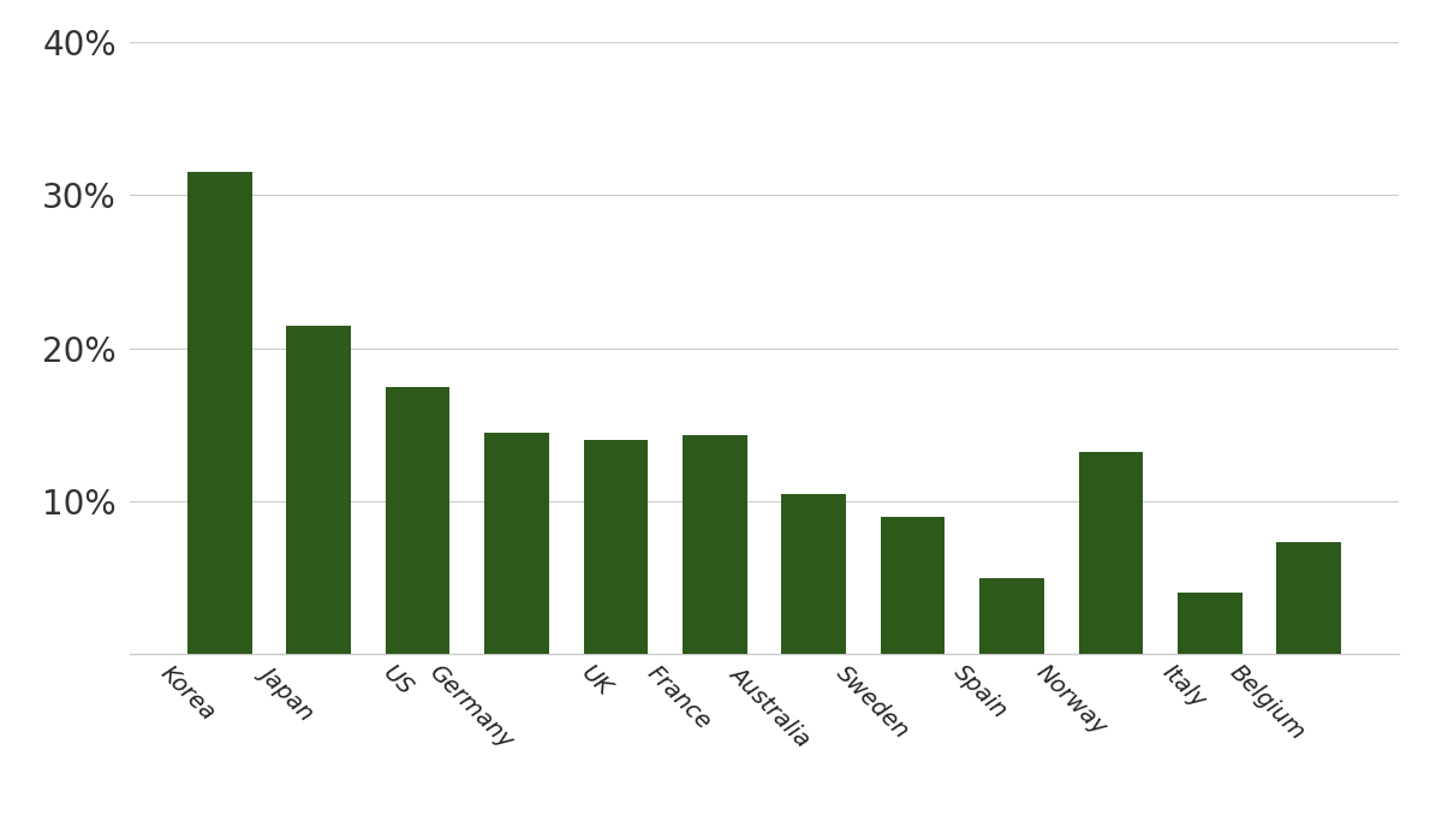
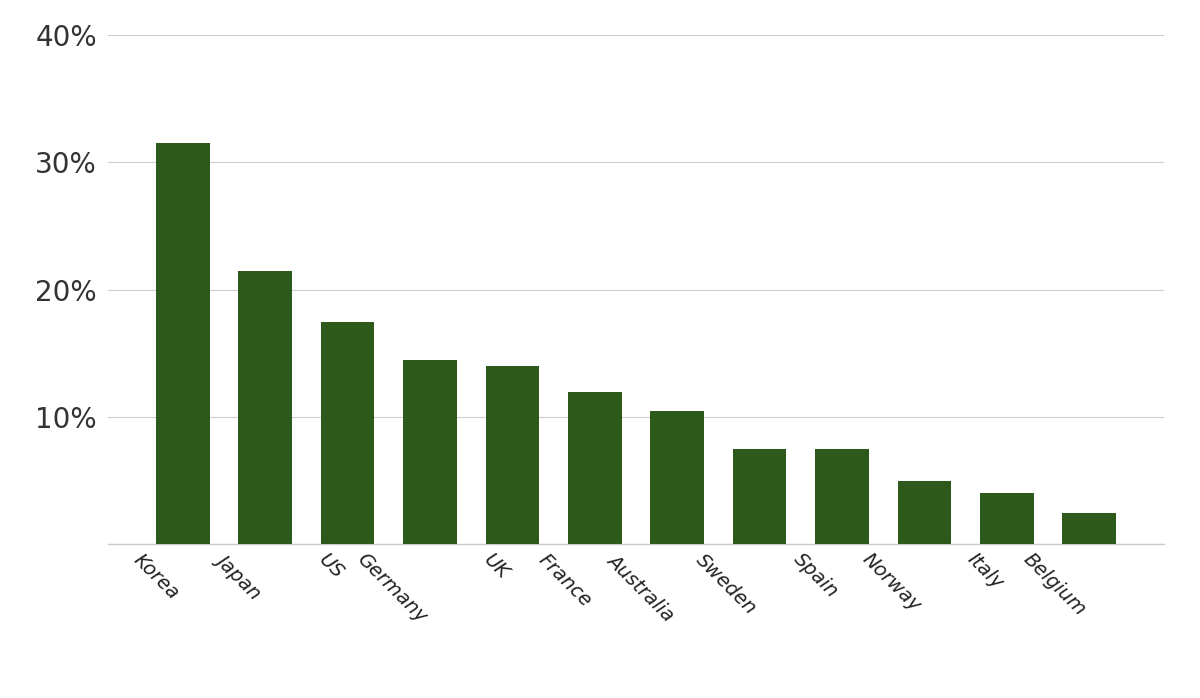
France: 14.3% -> 12.0%
Sweden: 9.0% -> 7.5%
Spain: 5.0% -> 7.5%
Norway: 13.2% -> 5.0%
Belgium: 7.3% -> 2.5%
